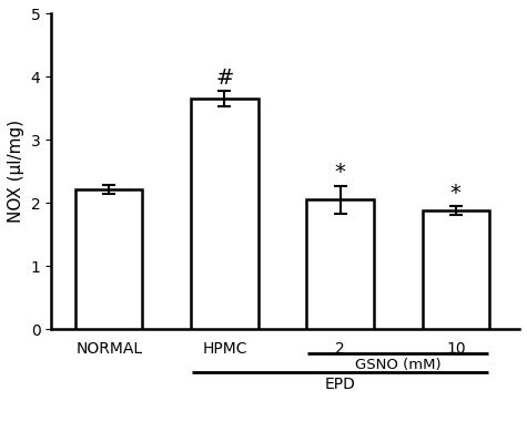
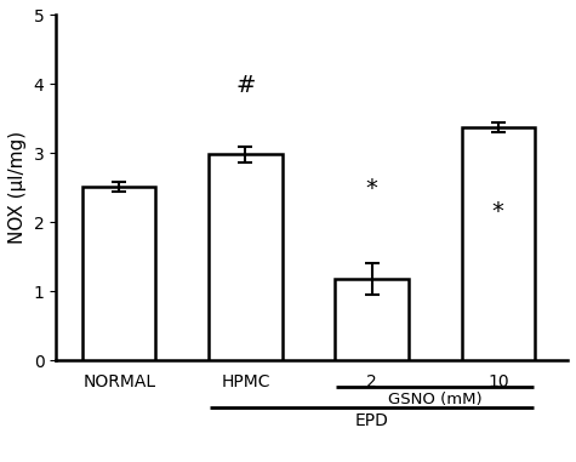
NORMAL: 2.22 -> 2.52
HPMC: 3.65 -> 2.98
2: 2.05 -> 1.18
10: 1.88 -> 3.38
